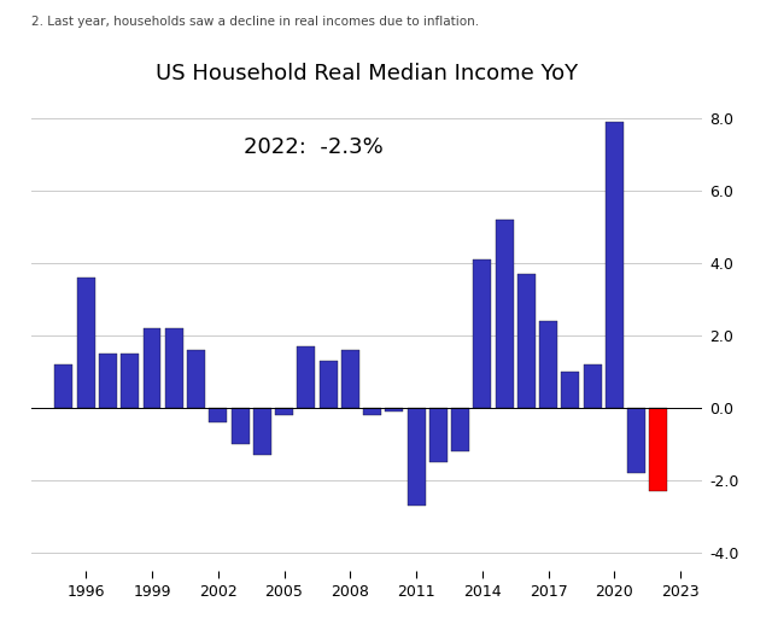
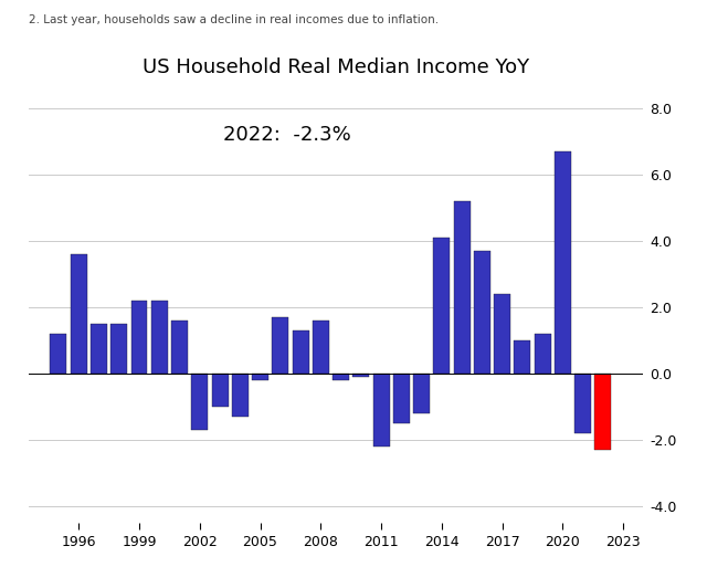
2002: -0.4 -> -1.7
2011: -2.7 -> -2.2
2020: 7.9 -> 6.7
